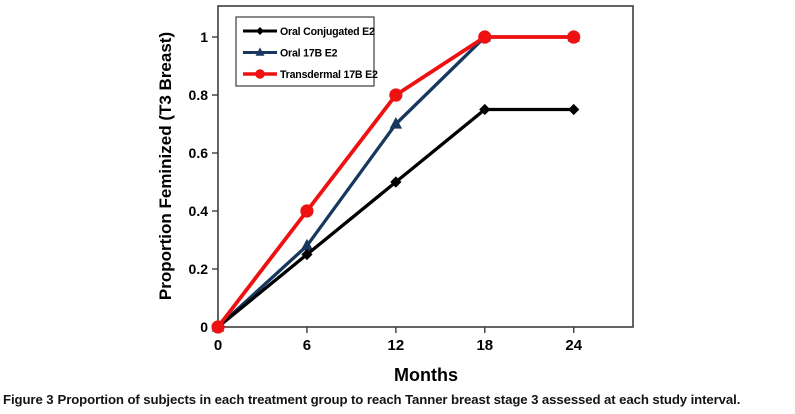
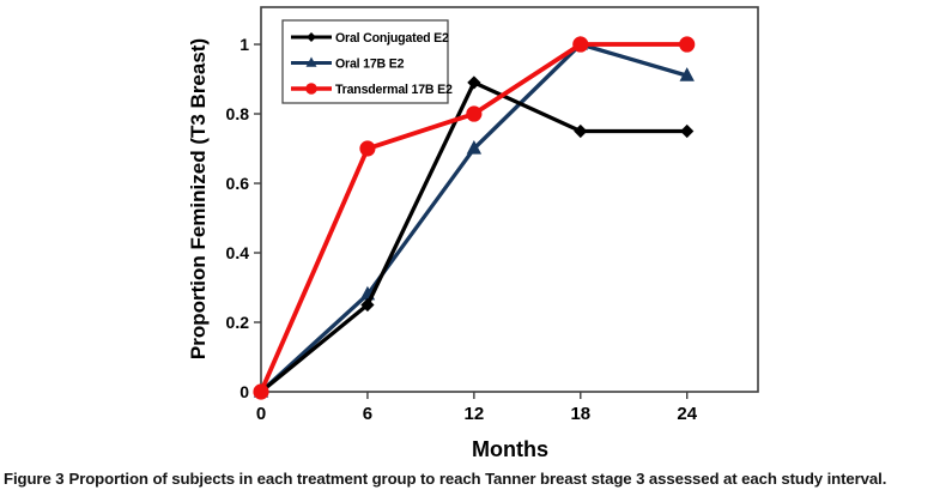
Transdermal 17B E2/6: 0.4 -> 0.7
Oral Conjugated E2/12: 0.50 -> 0.89
Oral 17B E2/24: 1.00 -> 0.91
